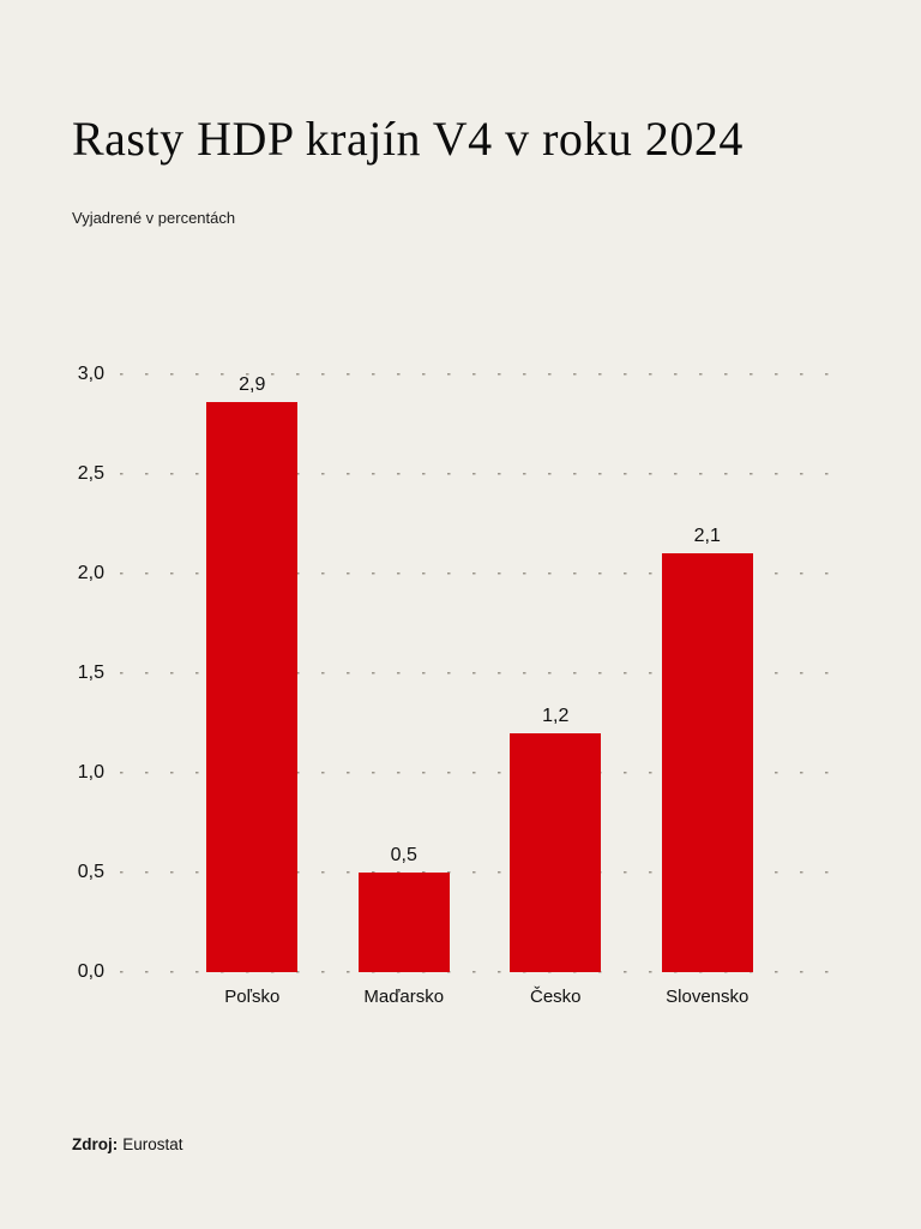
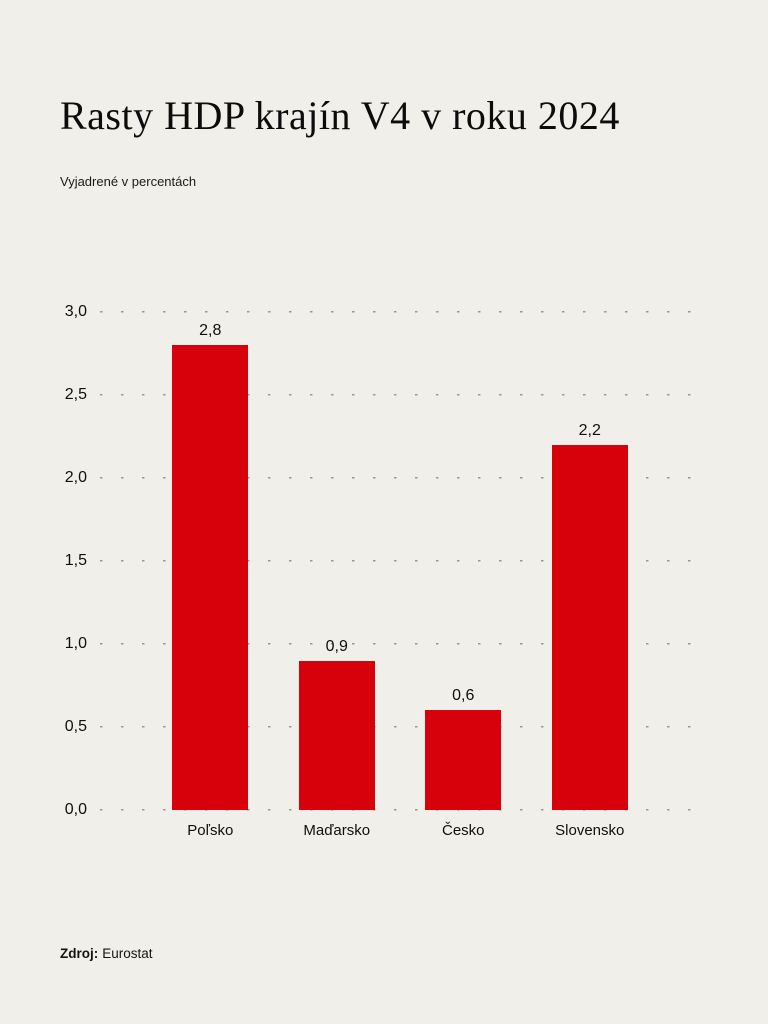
Poľsko: 2,9 -> 2,8
Maďarsko: 0,5 -> 0,9
Česko: 1,2 -> 0,6
Slovensko: 2,1 -> 2,2
